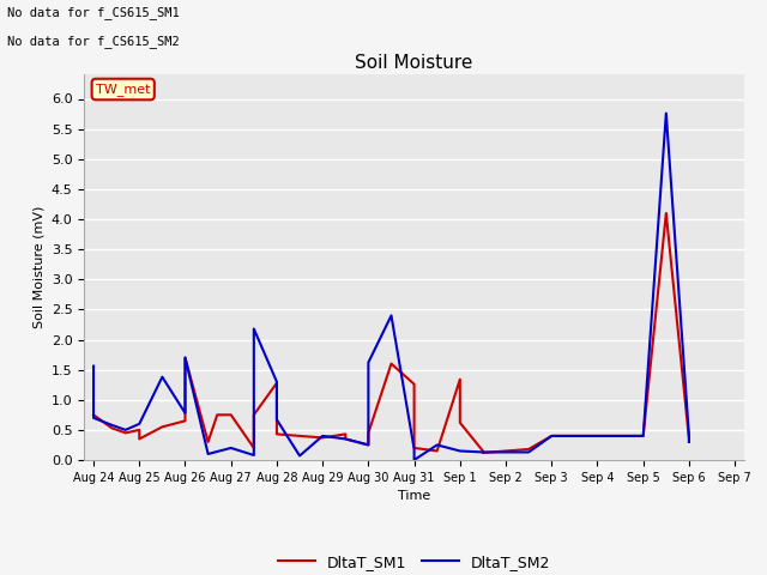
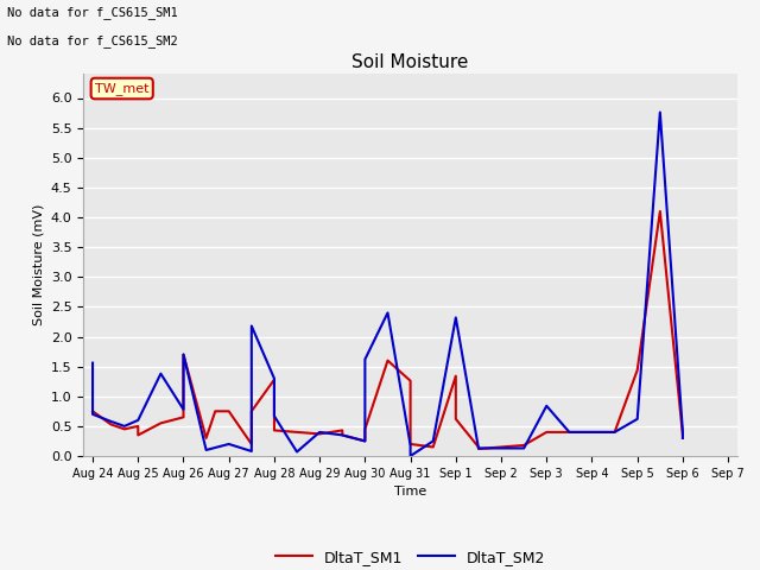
DltaT_SM2/Sep 1: 0.15 -> 2.32
DltaT_SM2/Sep 3: 0.40 -> 0.84
DltaT_SM1/Sep 5: 0.40 -> 1.44
DltaT_SM2/Sep 5: 0.40 -> 0.62
